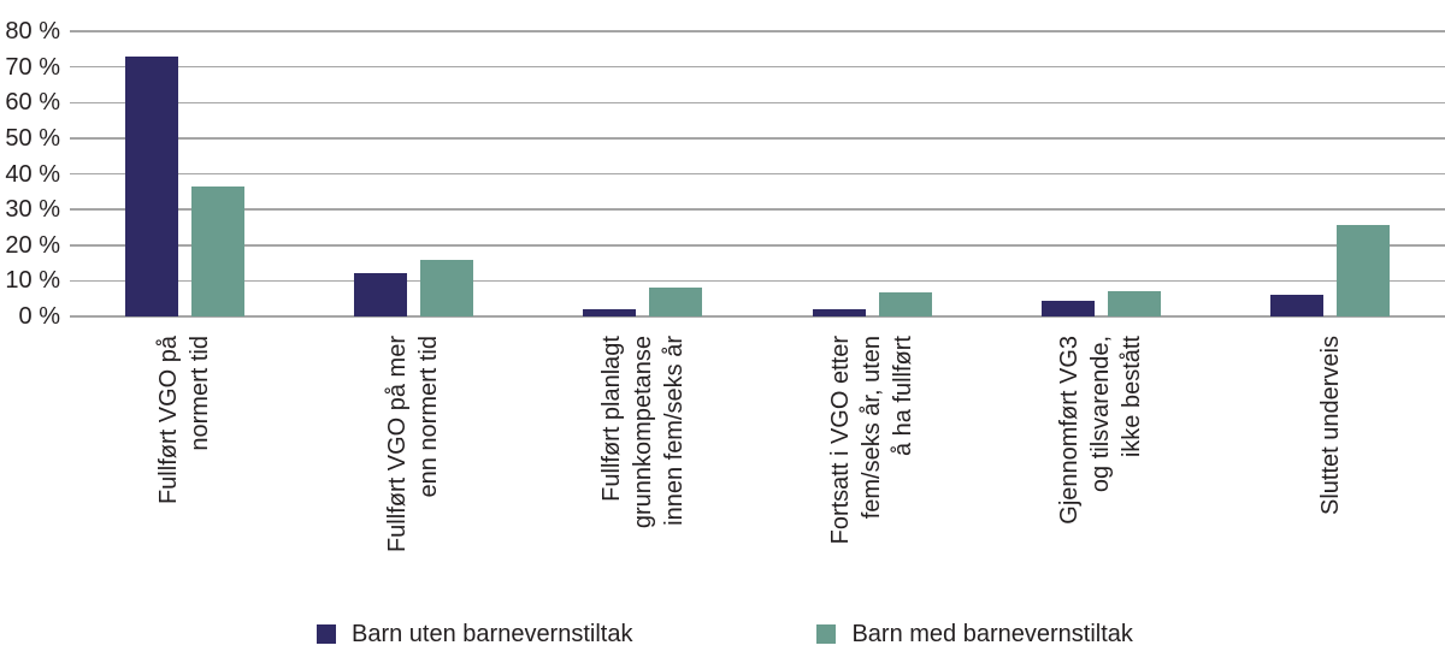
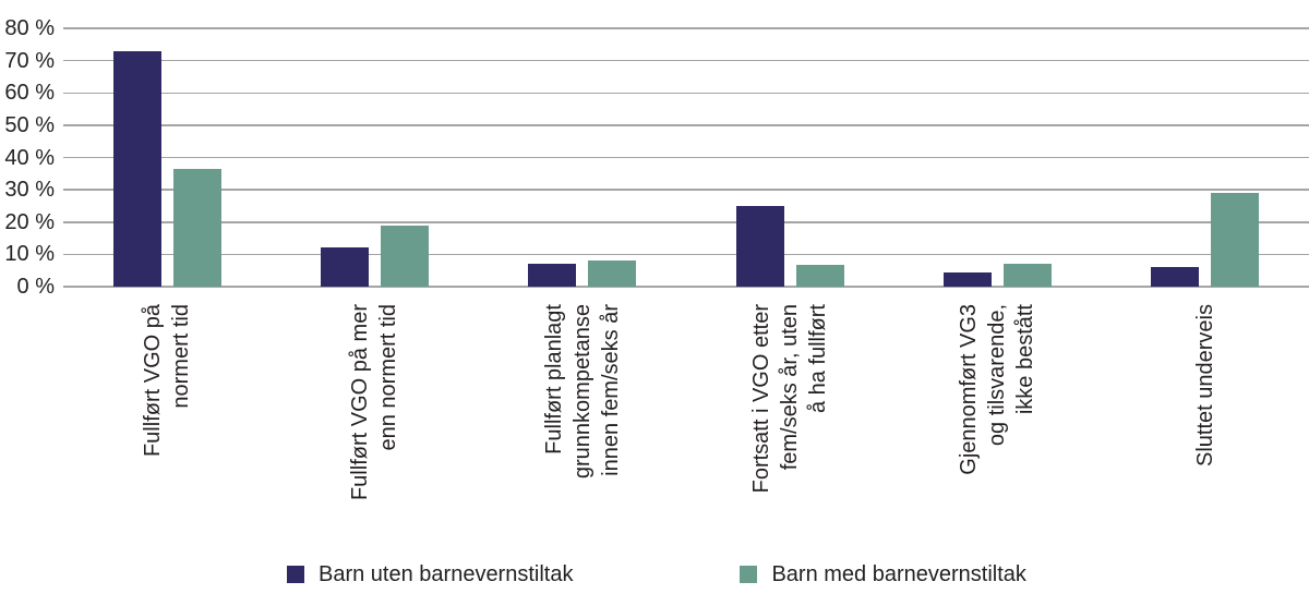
Barn med barnevernstiltak/Fullført VGO på mer enn normert tid: 16% -> 19%
Barn uten barnevernstiltak/Fullført planlagt grunnkompetanse innen fem/seks år: 2% -> 7%
Barn uten barnevernstiltak/Fortsatt i VGO etter fem/seks år, uten å ha fullført: 2% -> 25%
Barn med barnevernstiltak/Sluttet underveis: 26% -> 29%
